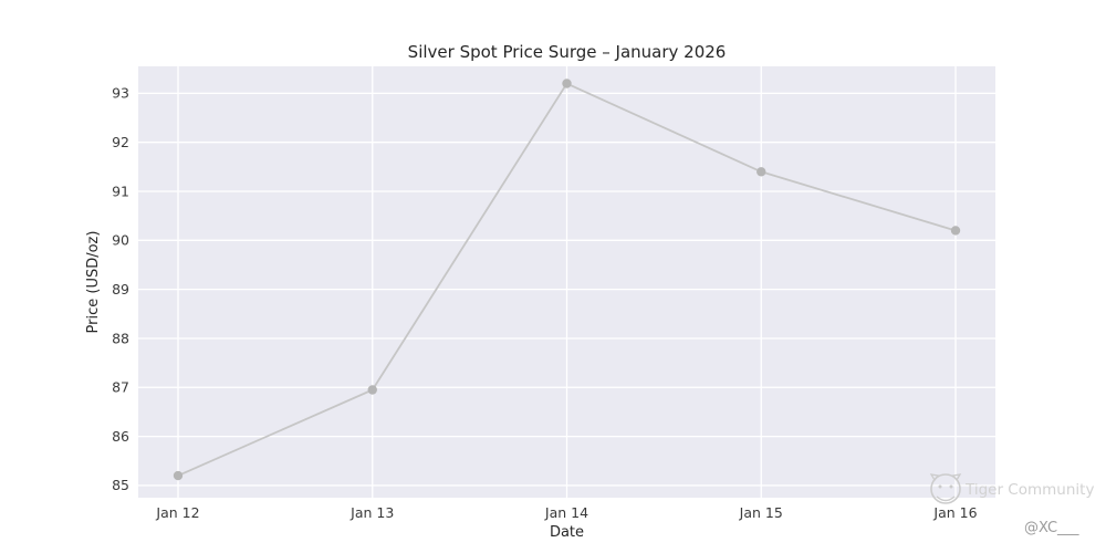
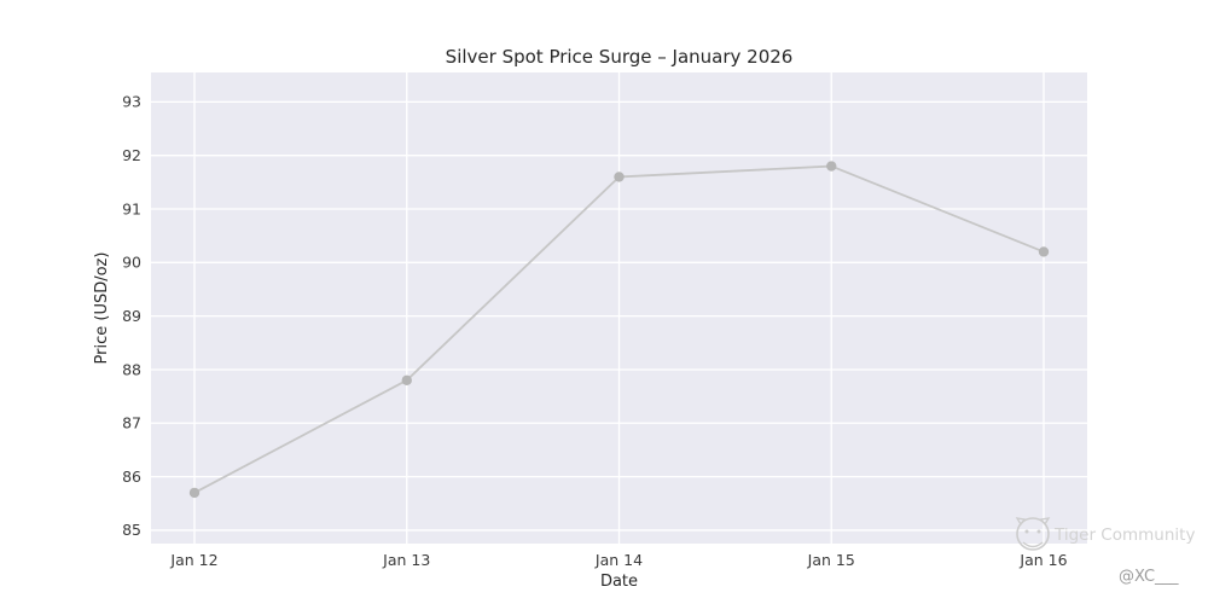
Jan 12: 85.2 -> 85.7
Jan 13: 87.0 -> 87.8
Jan 14: 93.2 -> 91.6
Jan 15: 91.4 -> 91.8
